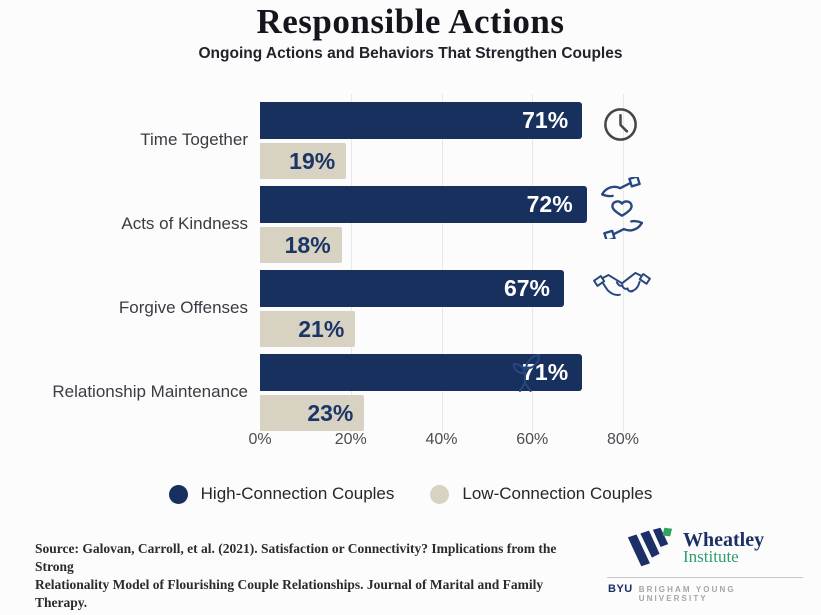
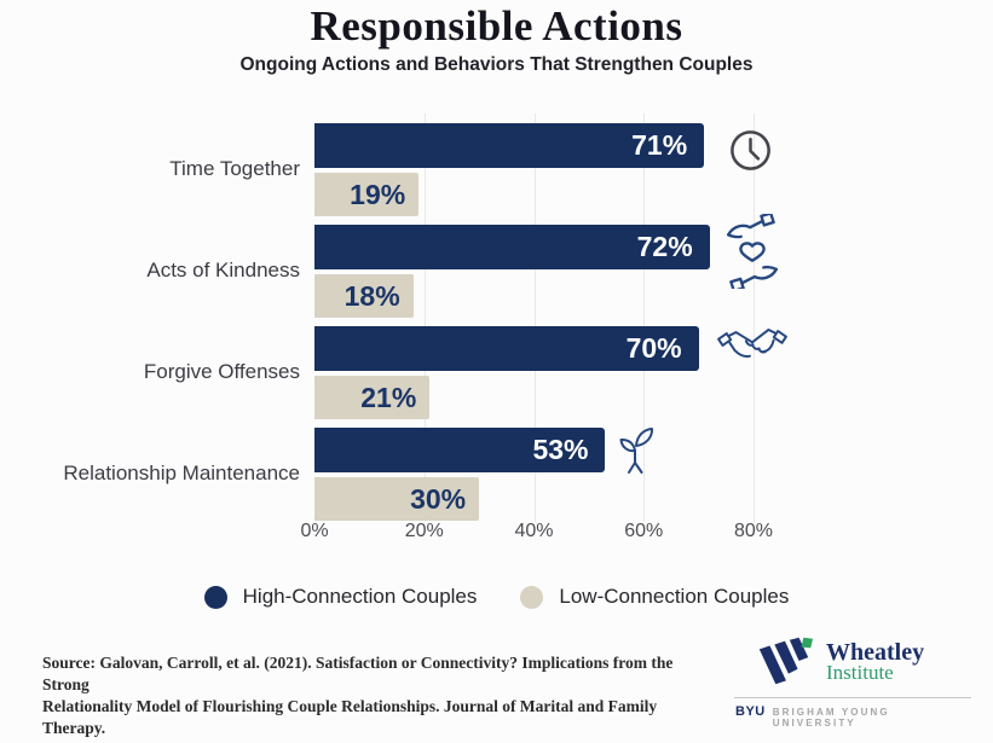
High-Connection Couples/Forgive Offenses: 67% -> 70%
High-Connection Couples/Relationship Maintenance: 71% -> 53%
Low-Connection Couples/Relationship Maintenance: 23% -> 30%
